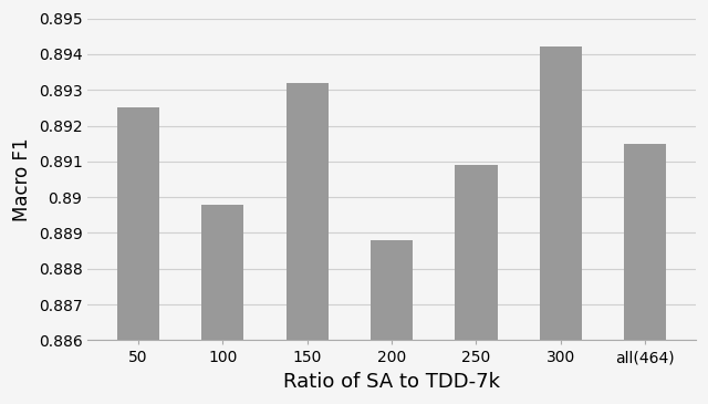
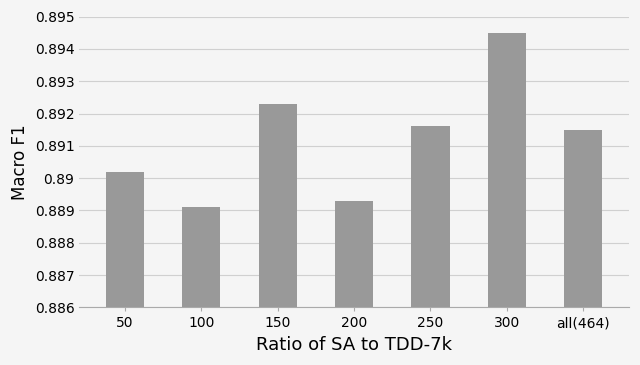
50: 0.8925 -> 0.8902
100: 0.8898 -> 0.8891
150: 0.8932 -> 0.8923
200: 0.8888 -> 0.8893
250: 0.8909 -> 0.8916
300: 0.8942 -> 0.8945
